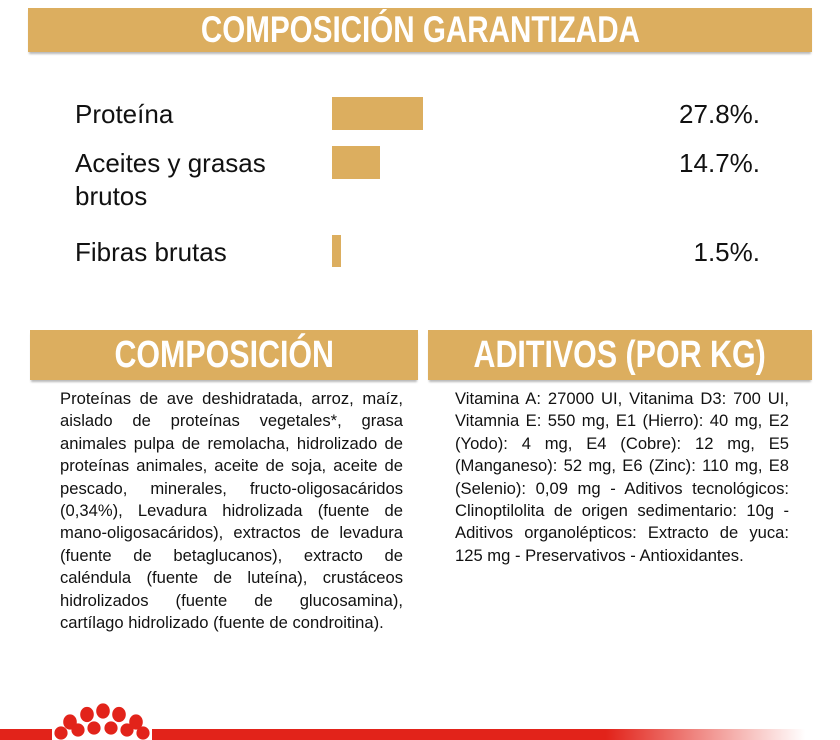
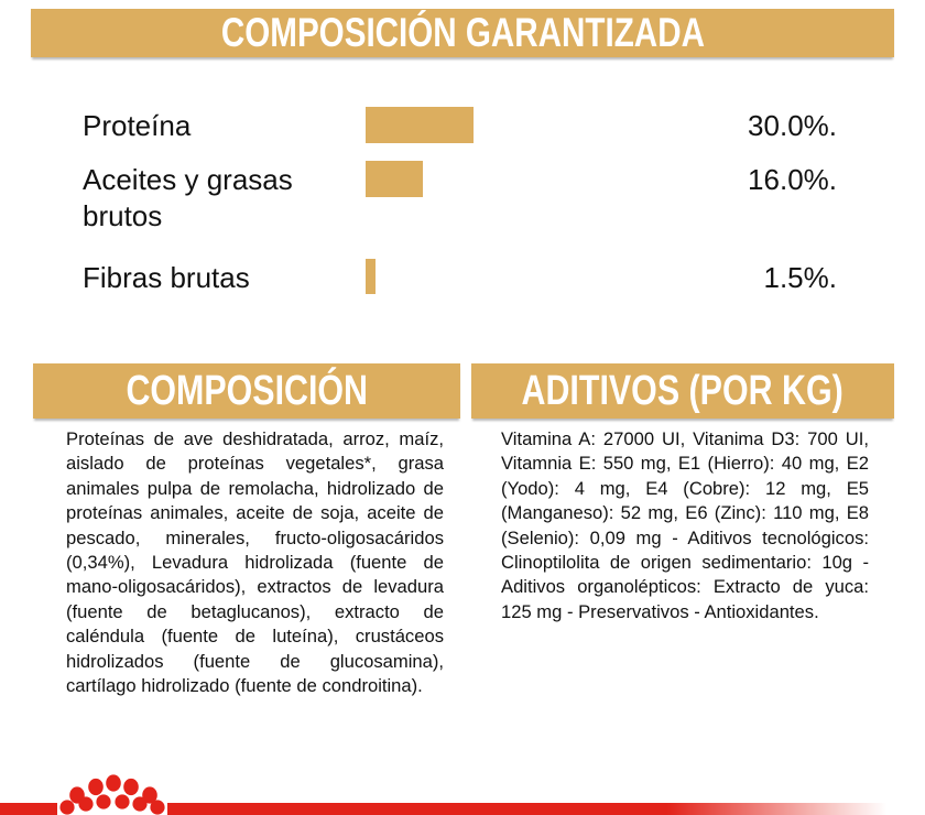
Proteína: 27.8% -> 30.0%
Aceites y grasas brutos: 14.7% -> 16.0%
